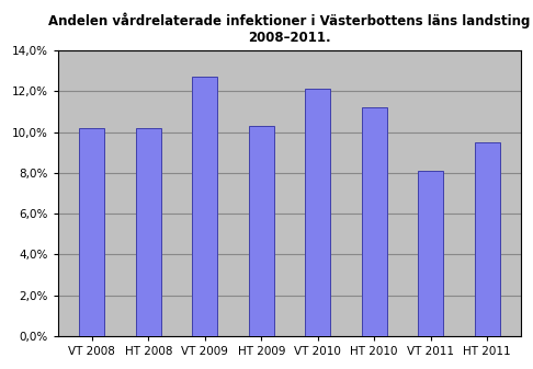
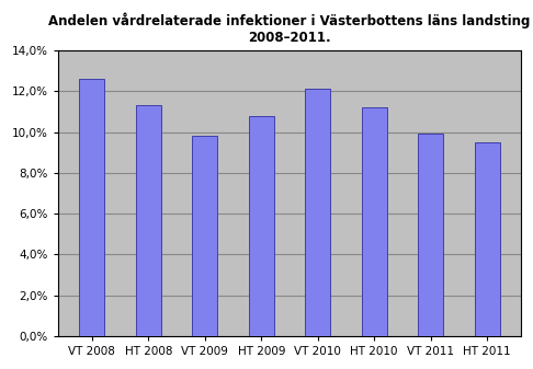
VT 2008: 10,2% -> 12,6%
HT 2008: 10,2% -> 11,3%
VT 2009: 12,7% -> 9,8%
HT 2009: 10,3% -> 10,8%
VT 2011: 8,1% -> 9,9%
